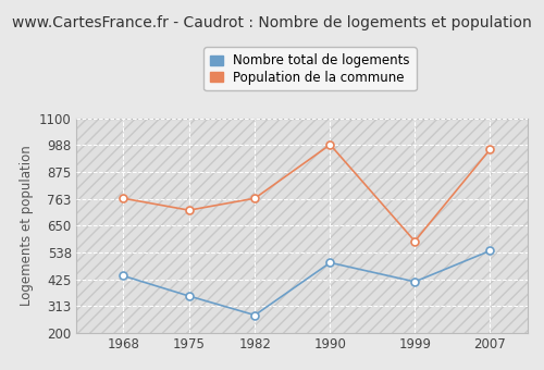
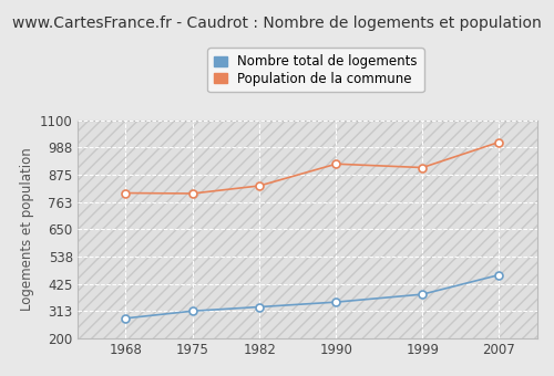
Nombre total de logements/1968: 440 -> 283
Population de la commune/1968: 765 -> 800
Nombre total de logements/1975: 355 -> 313
Population de la commune/1975: 715 -> 798
Nombre total de logements/1982: 275 -> 330
Population de la commune/1982: 765 -> 830
Nombre total de logements/1990: 495 -> 350
Population de la commune/1990: 990 -> 920
Nombre total de logements/1999: 415 -> 382
Population de la commune/1999: 585 -> 905
Nombre total de logements/2007: 545 -> 462
Population de la commune/2007: 970 -> 1010
